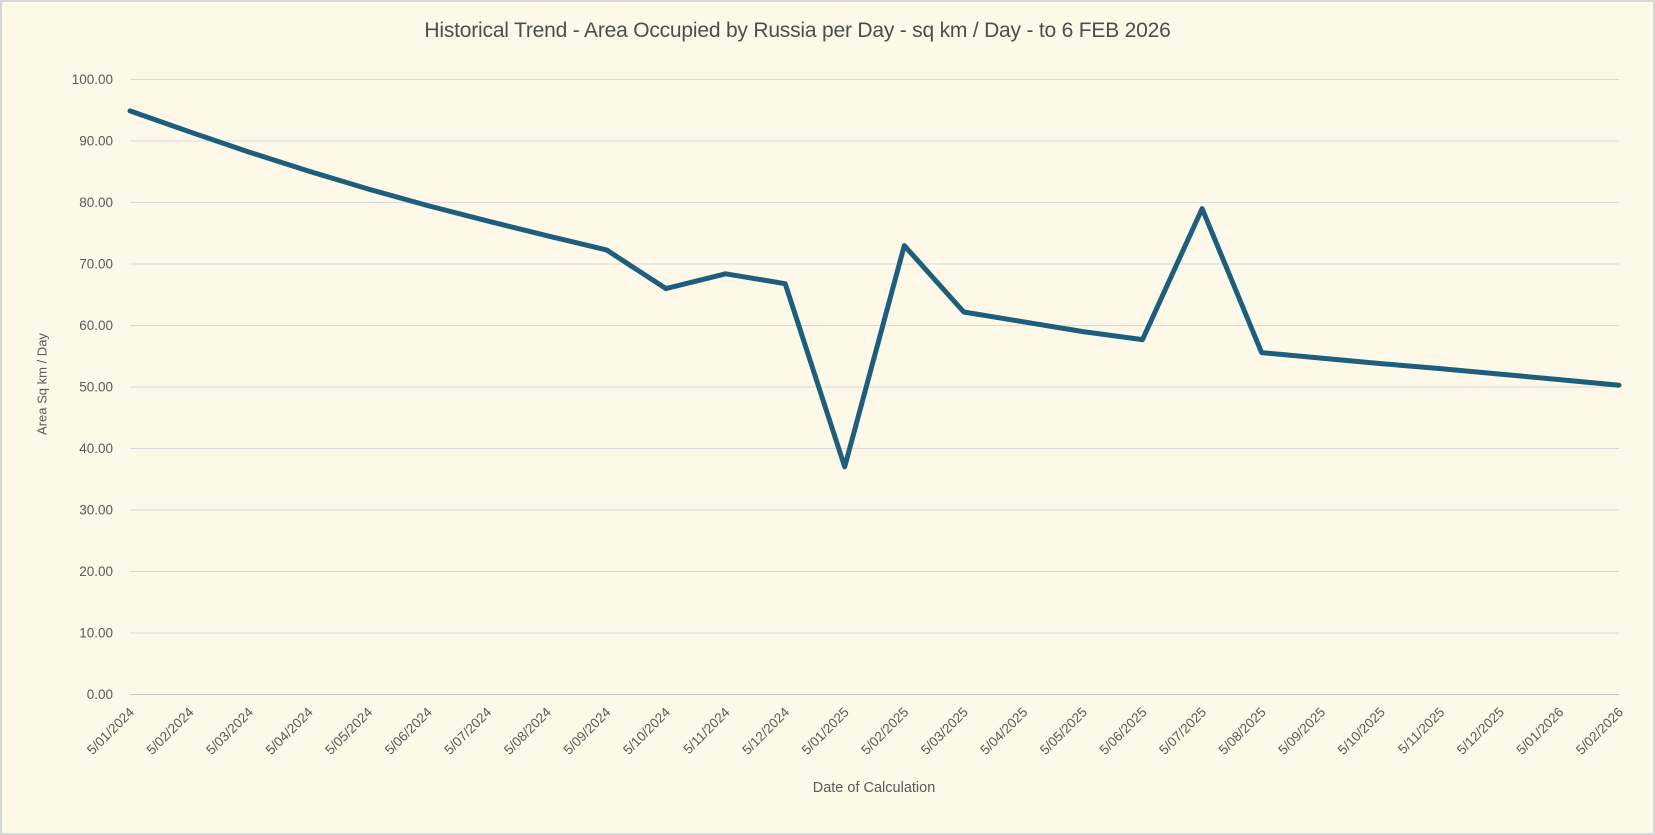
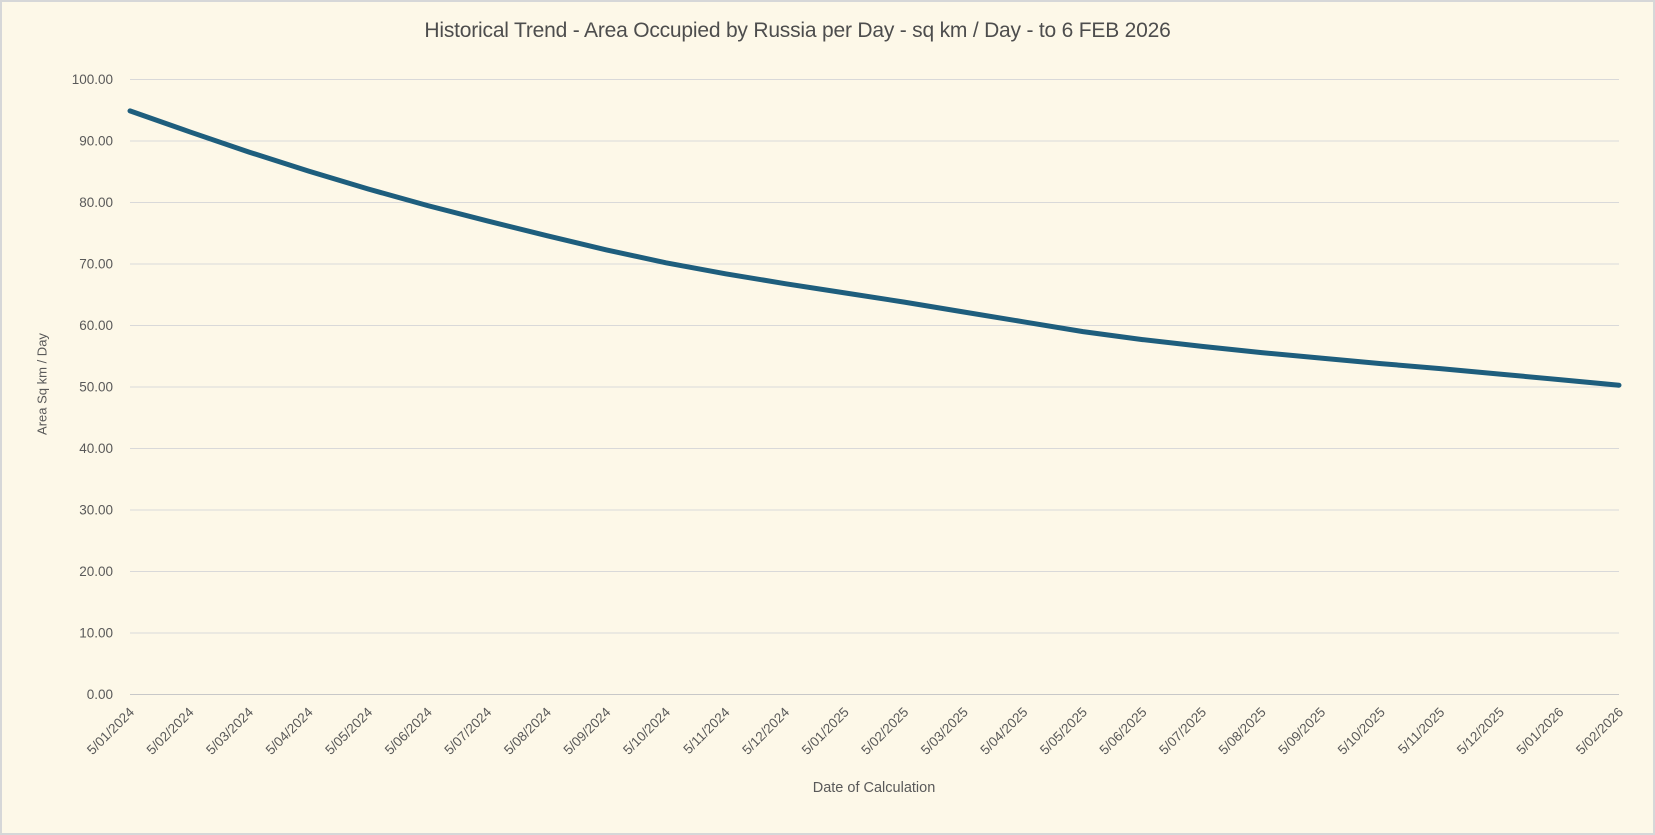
5/10/2024: 66 -> 70
5/01/2025: 37 -> 65
5/02/2025: 73 -> 64
5/07/2025: 79 -> 57
